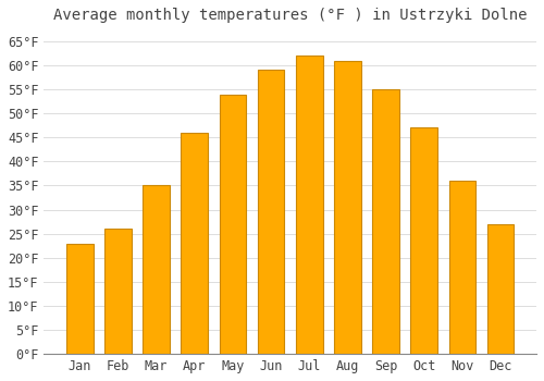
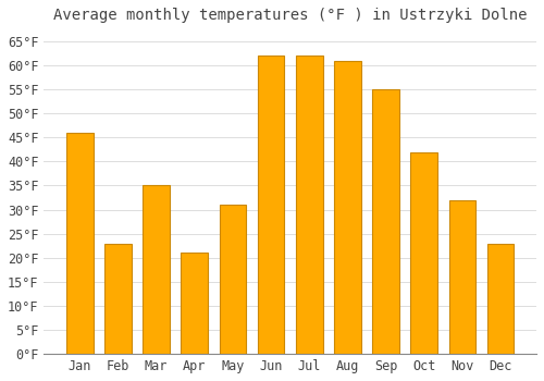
Jan: 23°F -> 46°F
Feb: 26°F -> 23°F
Apr: 46°F -> 21°F
May: 54°F -> 31°F
Jun: 59°F -> 62°F
Oct: 47°F -> 42°F
Nov: 36°F -> 32°F
Dec: 27°F -> 23°F
